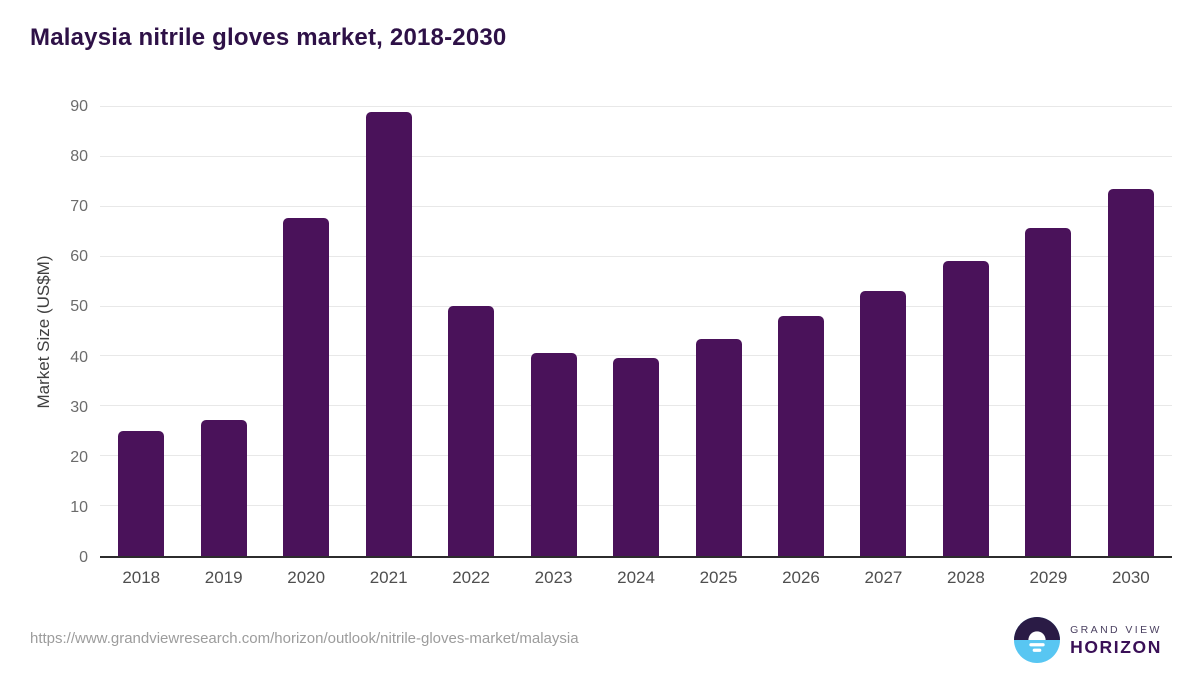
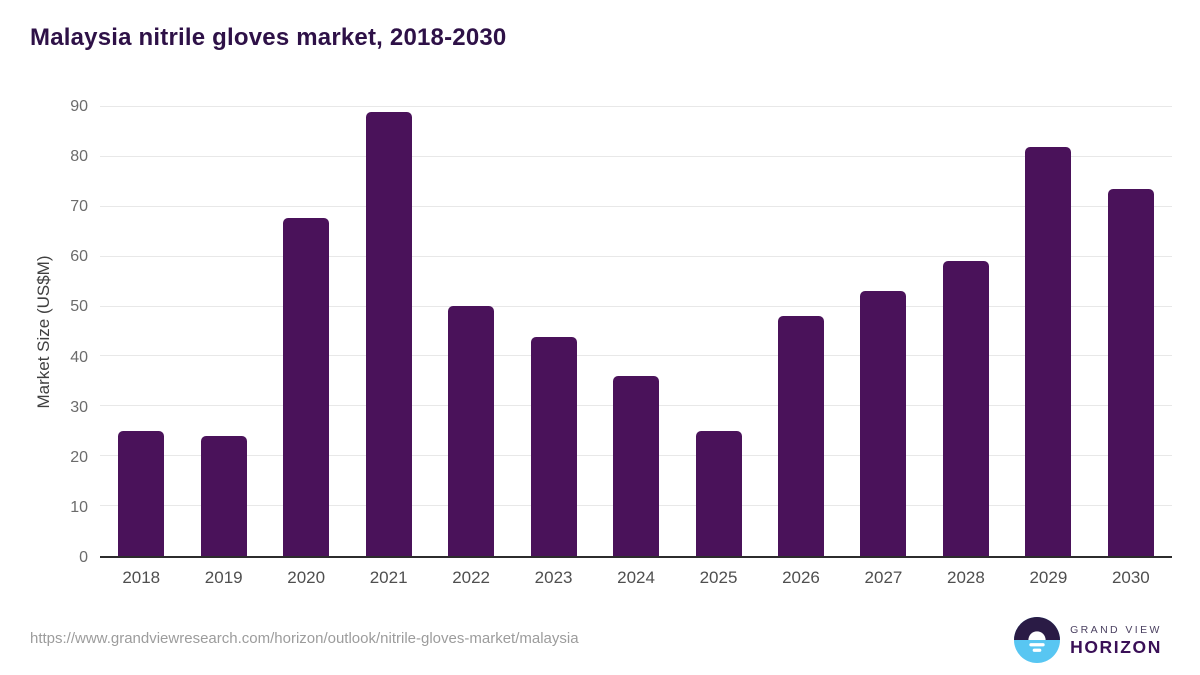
2019: 27 -> 24
2023: 41 -> 44
2024: 40 -> 36
2025: 44 -> 25
2029: 66 -> 82
